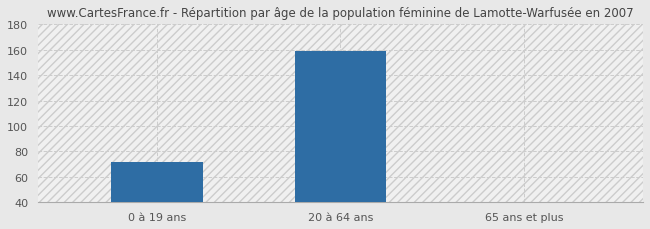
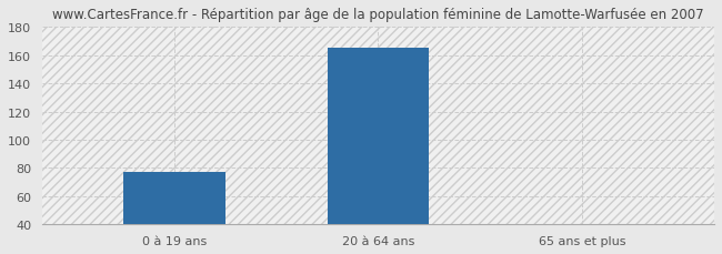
0 à 19 ans: 72 -> 77
20 à 64 ans: 159 -> 165
